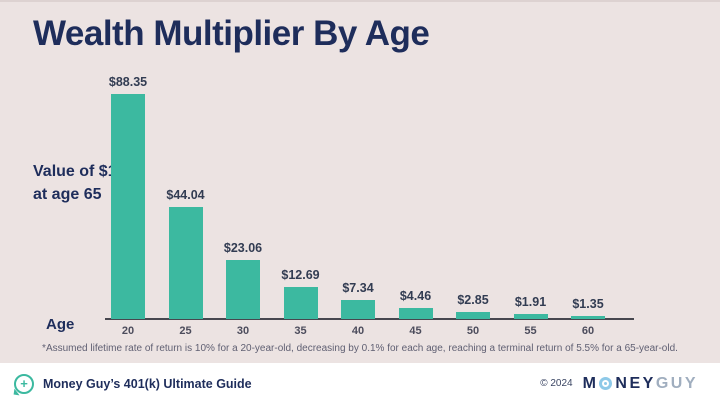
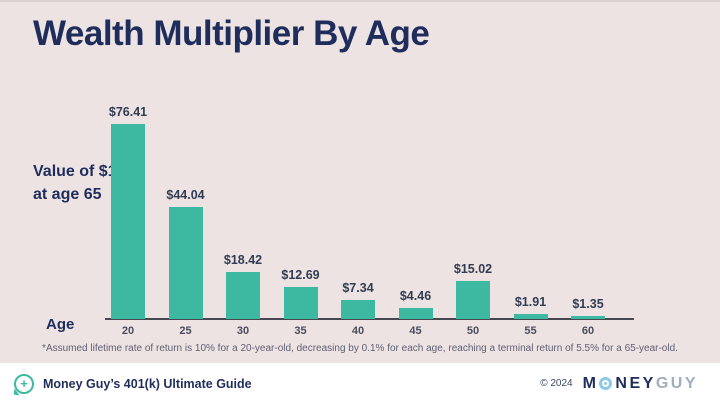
20: $88.35 -> $76.41
30: $23.06 -> $18.42
50: $2.85 -> $15.02
